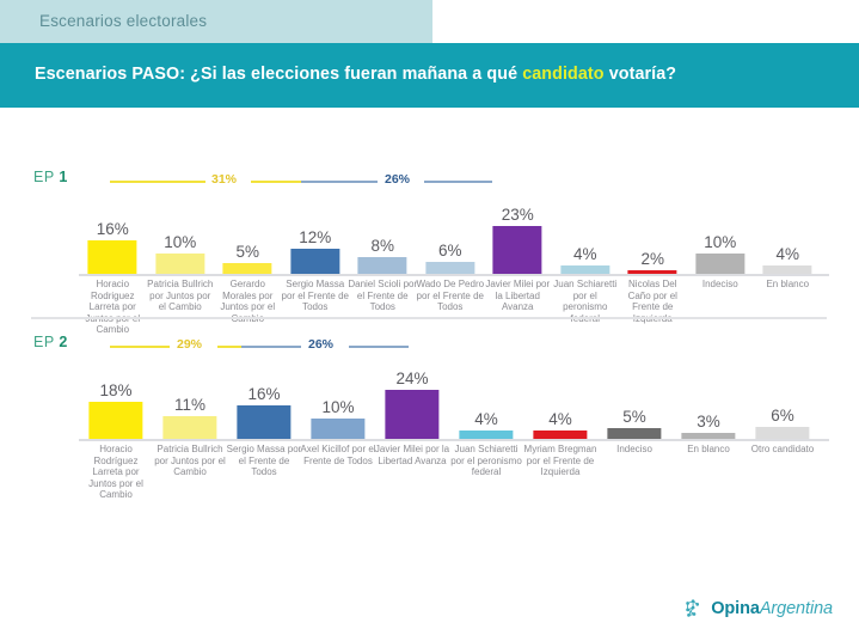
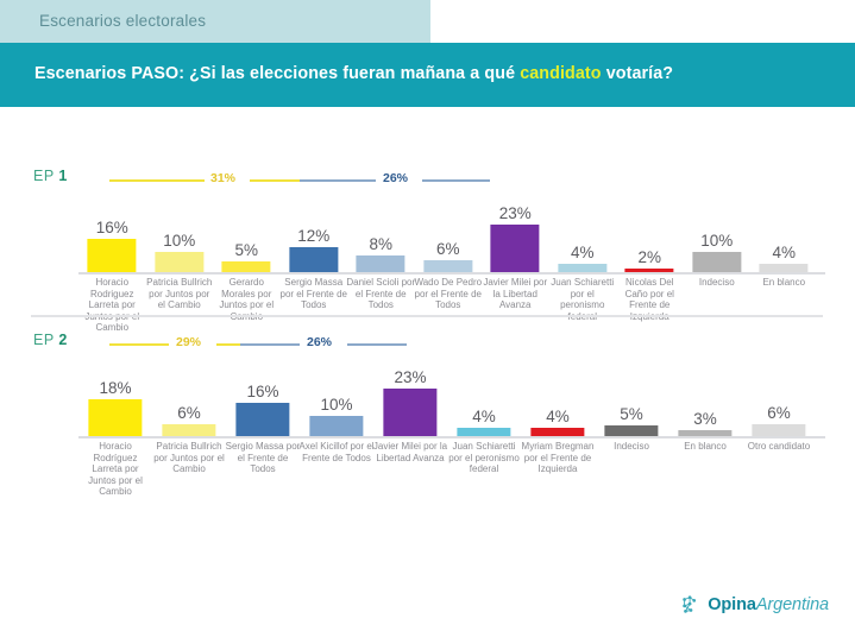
EP 2/Patricia Bullrich por Juntos por el Cambio: 11% -> 6%
EP 2/Javier Milei por la Libertad Avanza: 24% -> 23%
